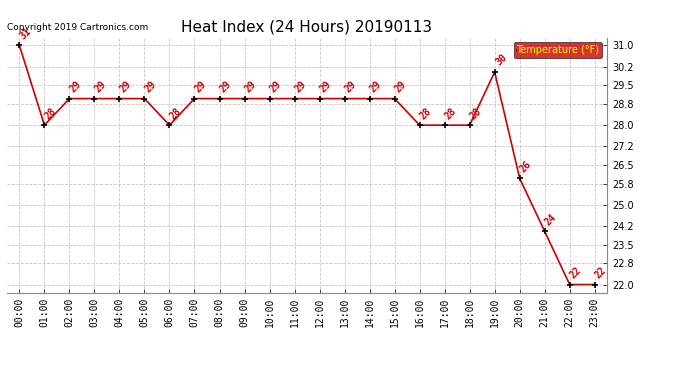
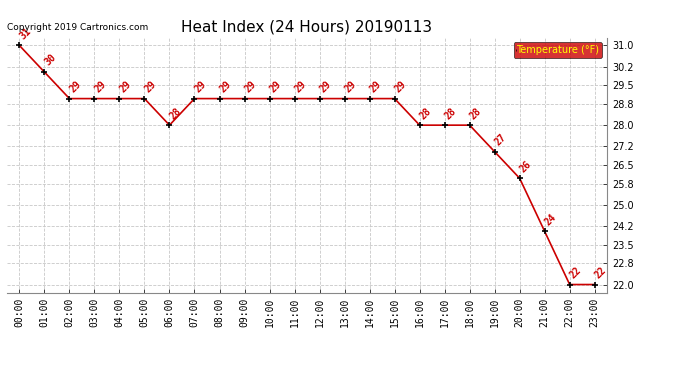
01:00: 28 -> 30
19:00: 30 -> 27
